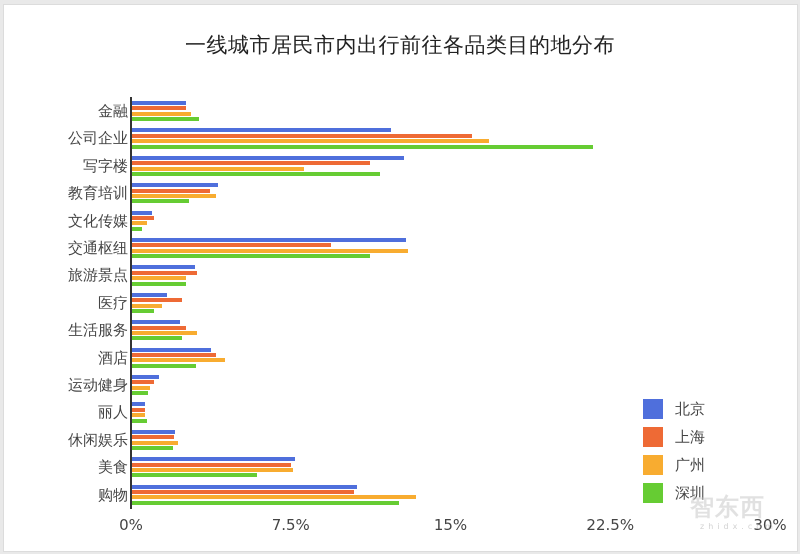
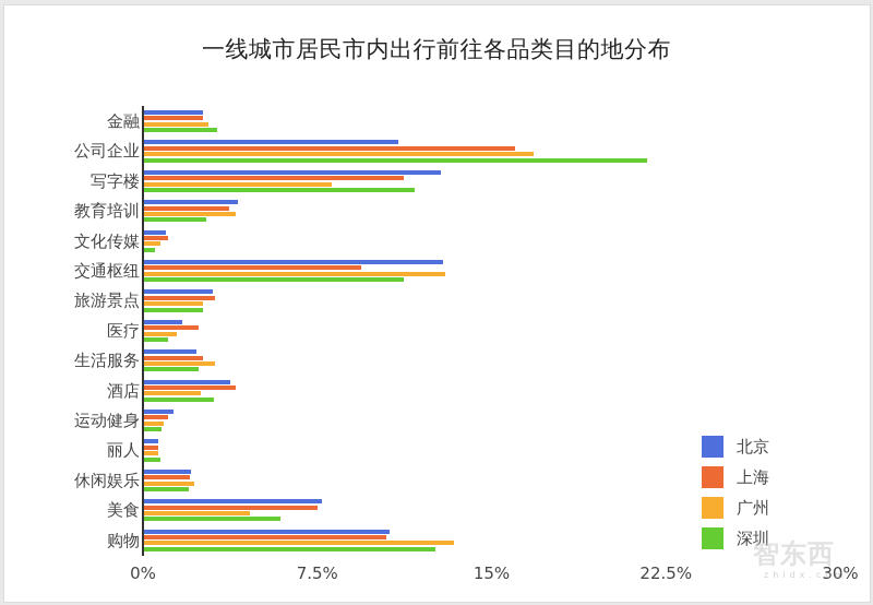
北京/公司企业: 12.2% -> 11.0%
广州/酒店: 4.4% -> 2.5%
广州/美食: 7.6% -> 4.6%
